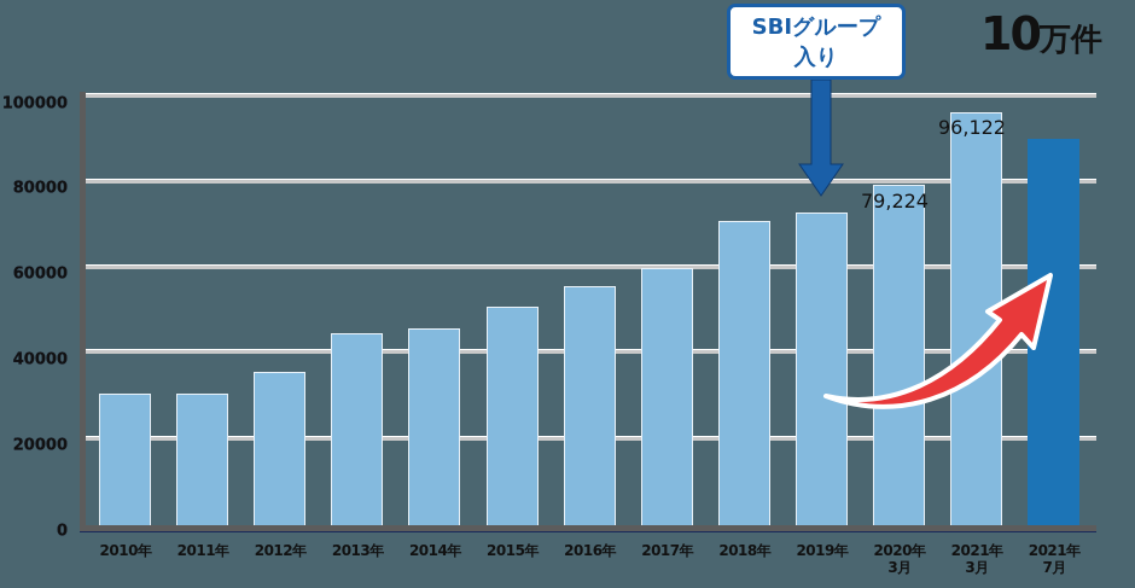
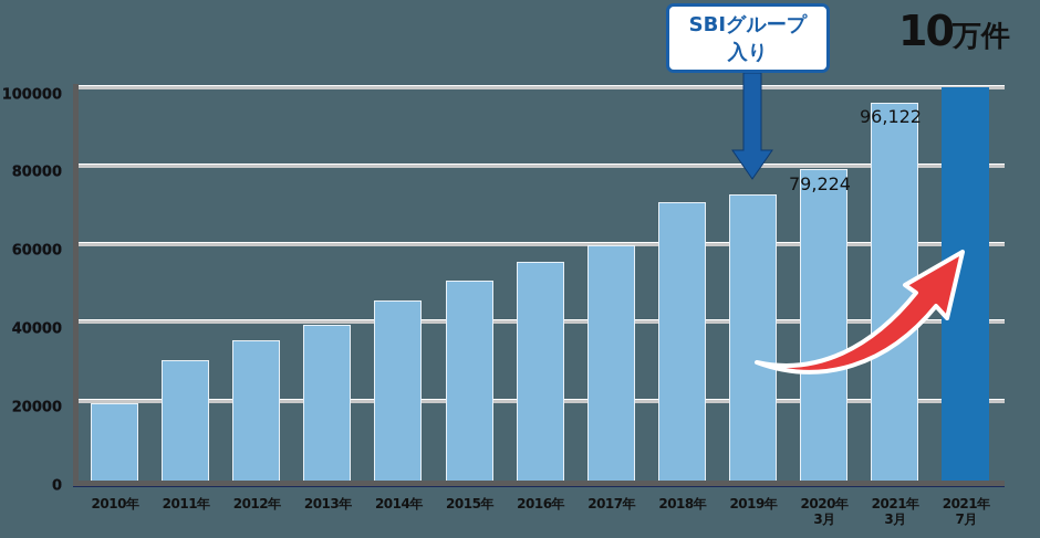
2010年: 31000 -> 20000
2013年: 45000 -> 40000
2021年 7月: 90000 -> 100000
